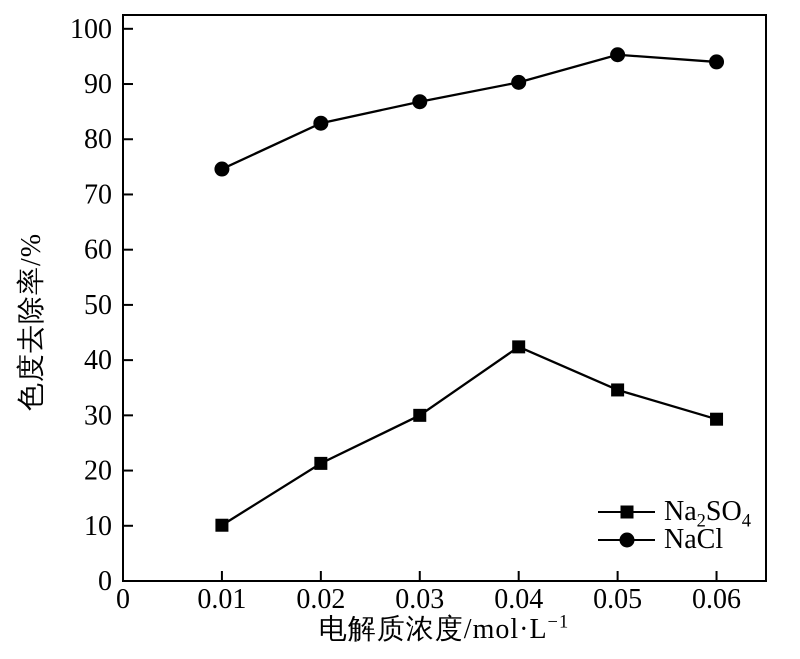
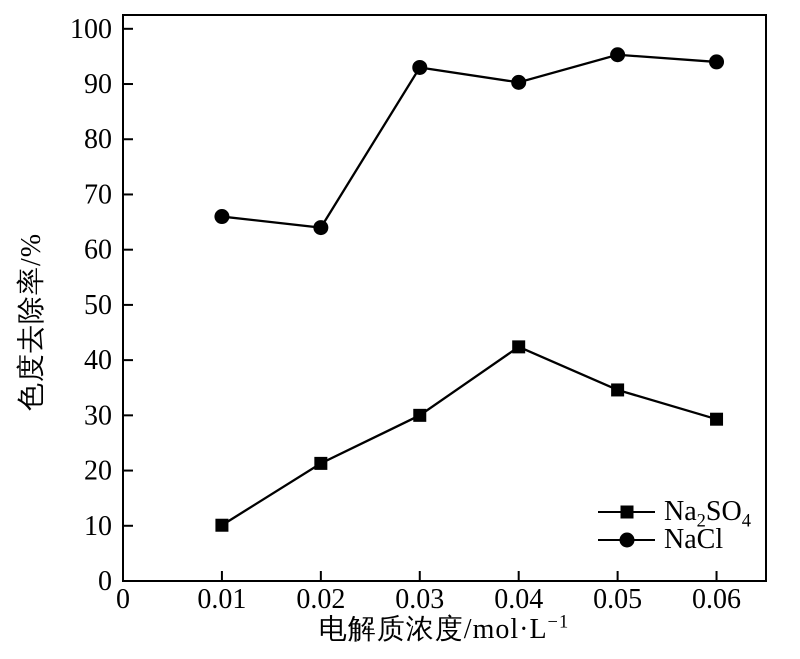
NaCl/0.01: 75 -> 66
NaCl/0.02: 83 -> 64
NaCl/0.03: 87 -> 93
